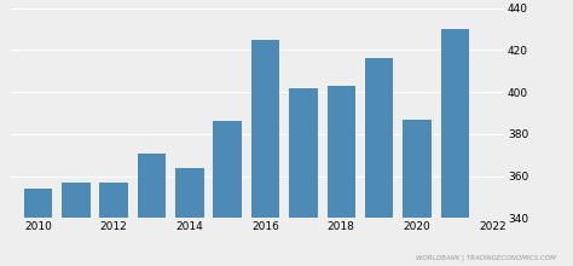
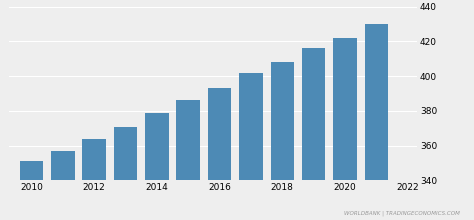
2010: 354 -> 351
2012: 357 -> 364
2014: 364 -> 379
2016: 425 -> 393
2018: 403 -> 408
2020: 387 -> 422
